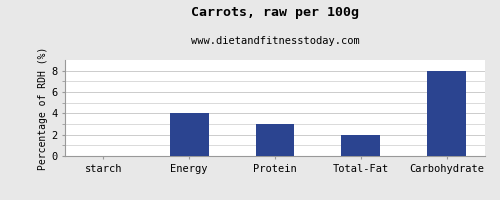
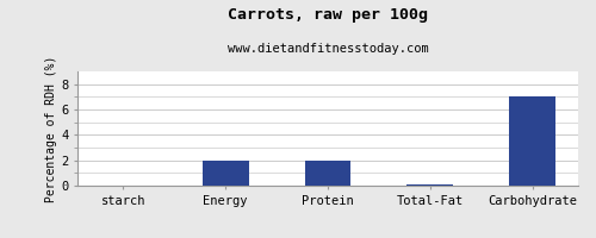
Energy: 4.0 -> 2.0
Protein: 3.0 -> 2.0
Total-Fat: 2.0 -> 0.1
Carbohydrate: 8.0 -> 7.0
